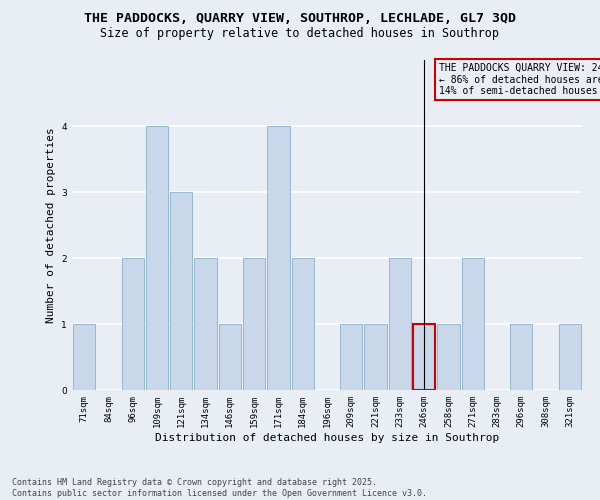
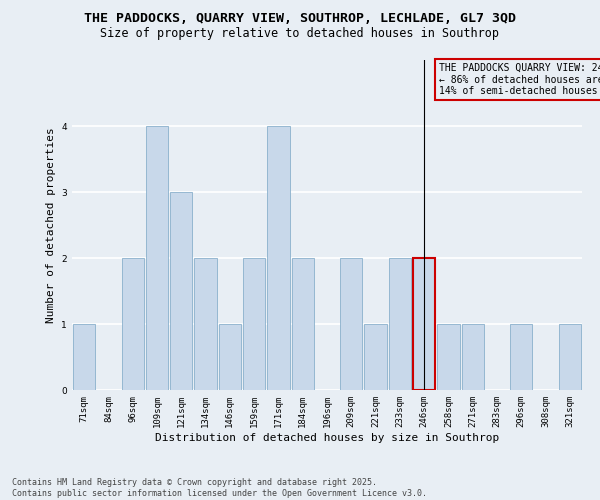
209sqm: 1 -> 2
246sqm: 1 -> 2
271sqm: 2 -> 1
